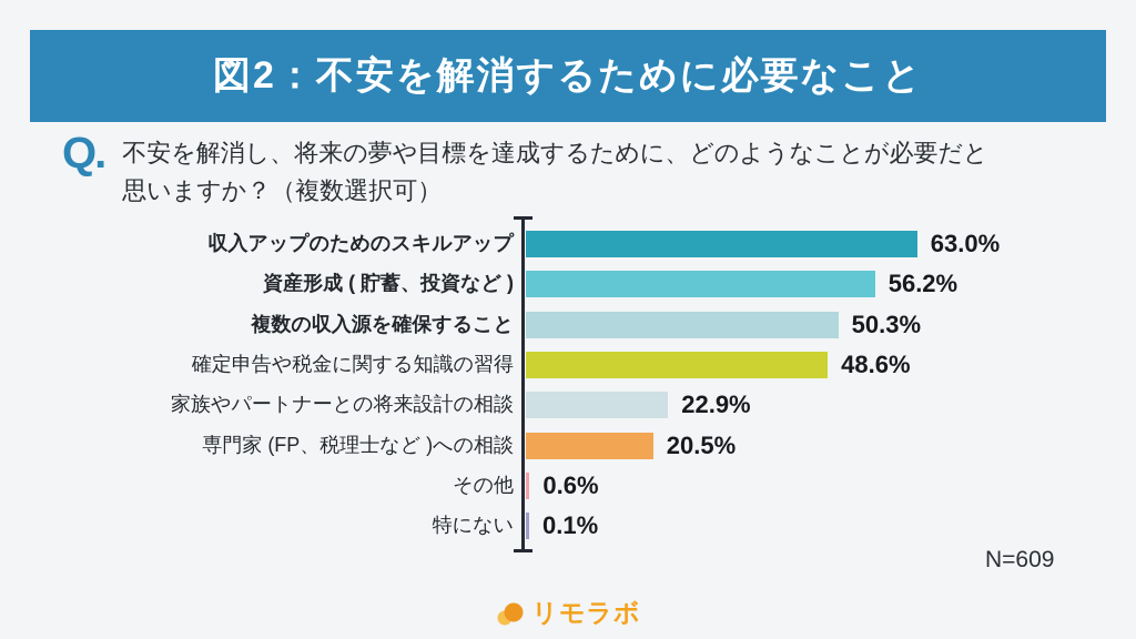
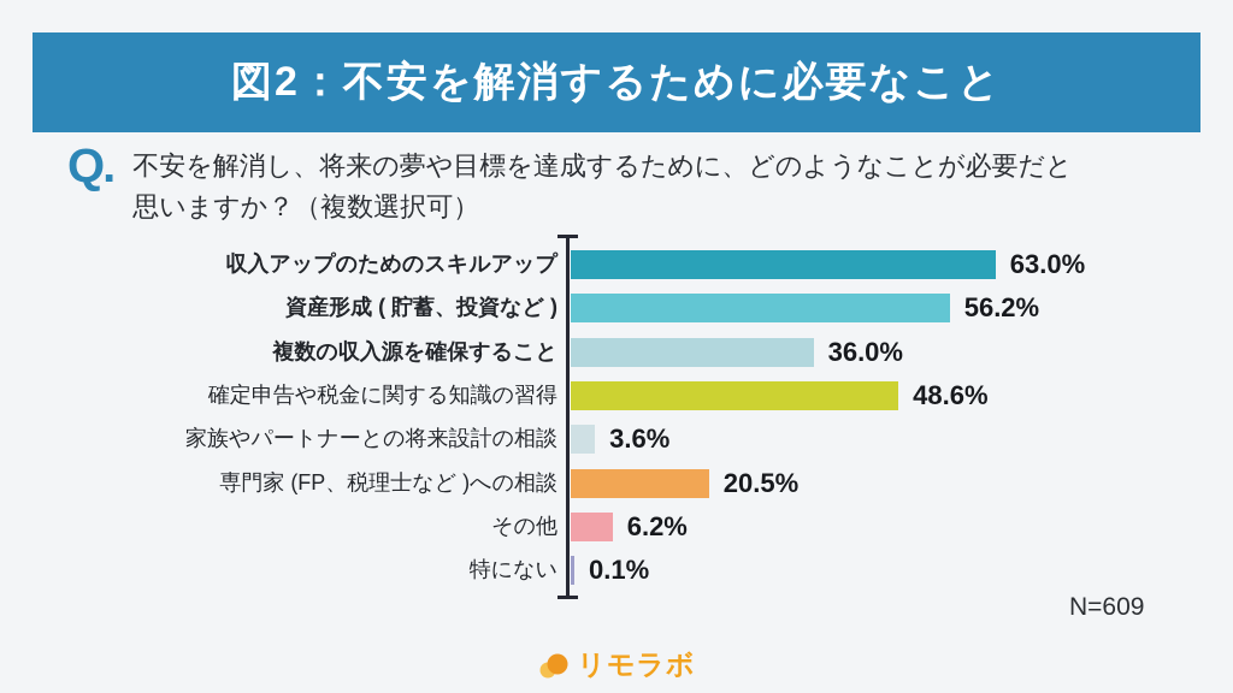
複数の収入源を確保すること: 50.3% -> 36.0%
家族やパートナーとの将来設計の相談: 22.9% -> 3.6%
その他: 0.6% -> 6.2%
